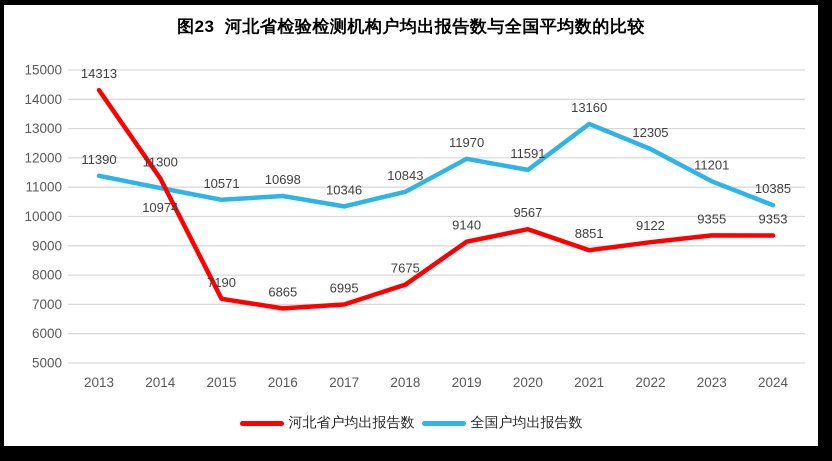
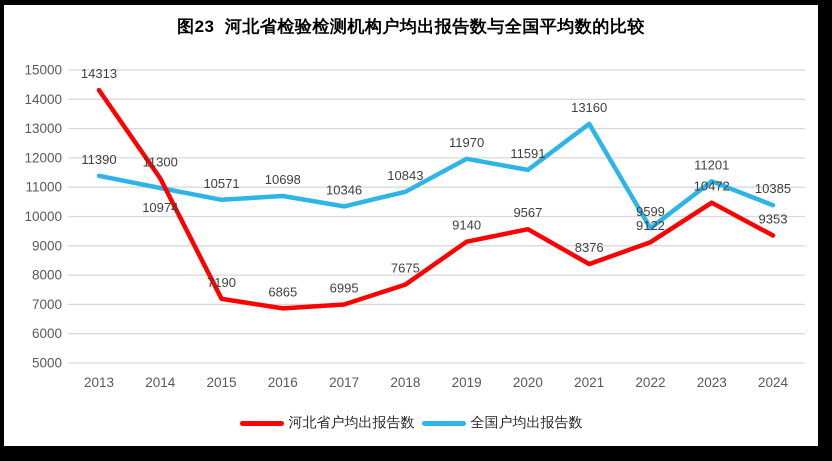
河北省户均出报告数/2021: 8851 -> 8376
全国户均出报告数/2022: 12305 -> 9599
河北省户均出报告数/2023: 9355 -> 10472
